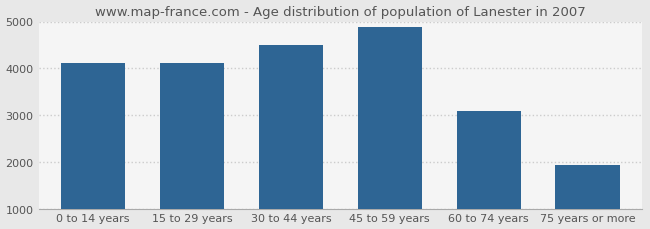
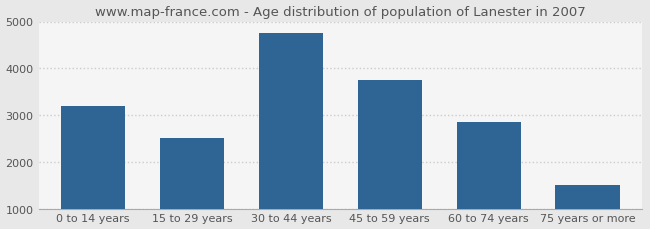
0 to 14 years: 4120 -> 3200
15 to 29 years: 4120 -> 2500
30 to 44 years: 4490 -> 4750
45 to 59 years: 4890 -> 3750
60 to 74 years: 3080 -> 2850
75 years or more: 1930 -> 1500
